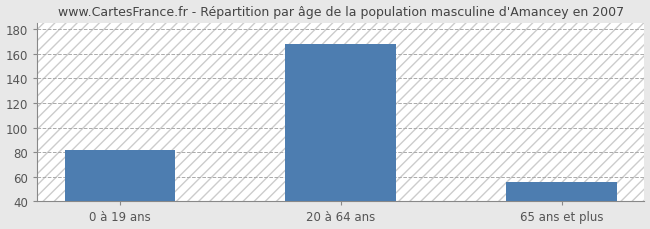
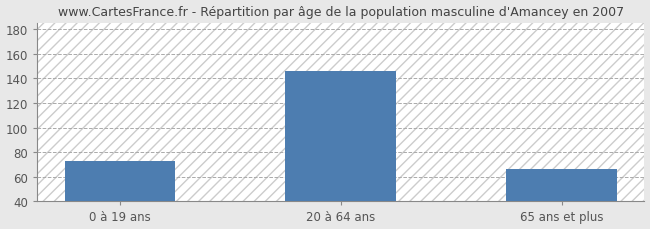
0 à 19 ans: 82 -> 73
20 à 64 ans: 168 -> 146
65 ans et plus: 56 -> 66
